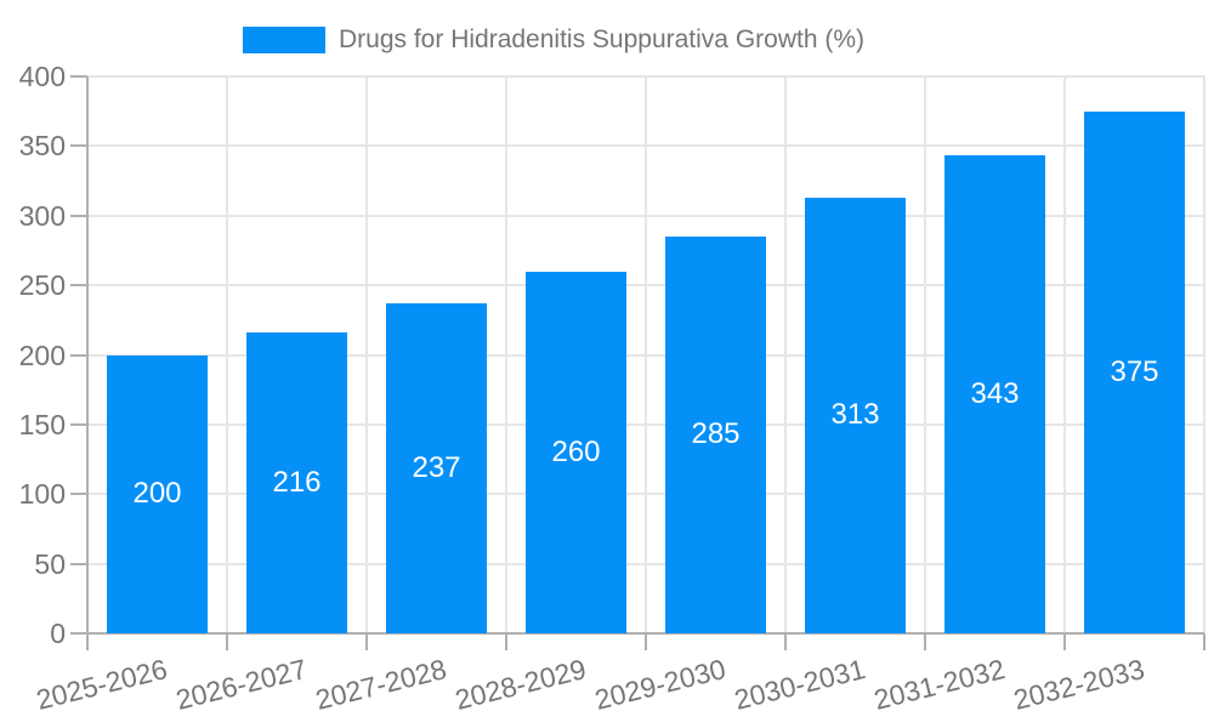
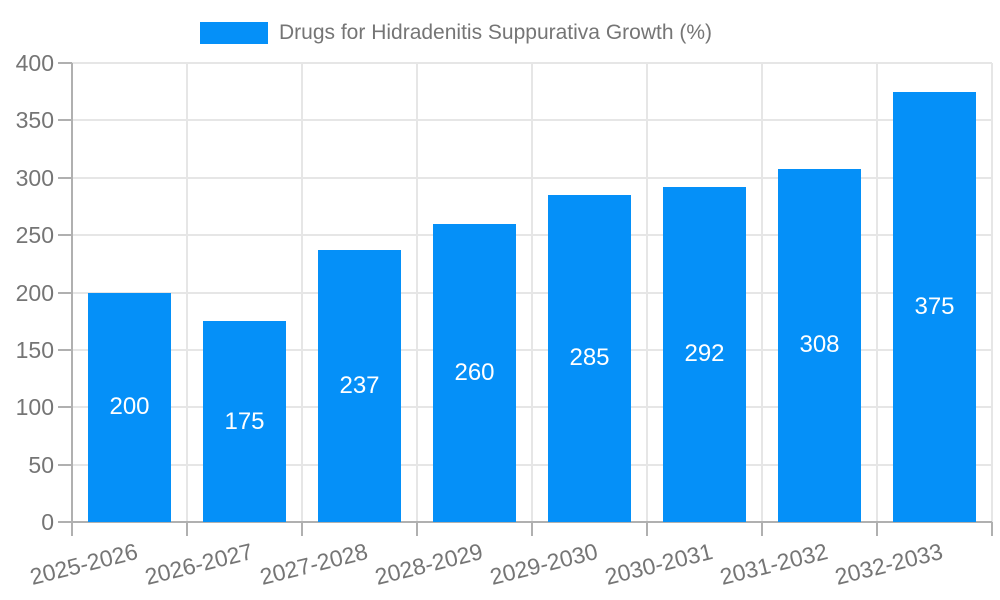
2026-2027: 216 -> 175
2030-2031: 313 -> 292
2031-2032: 343 -> 308
